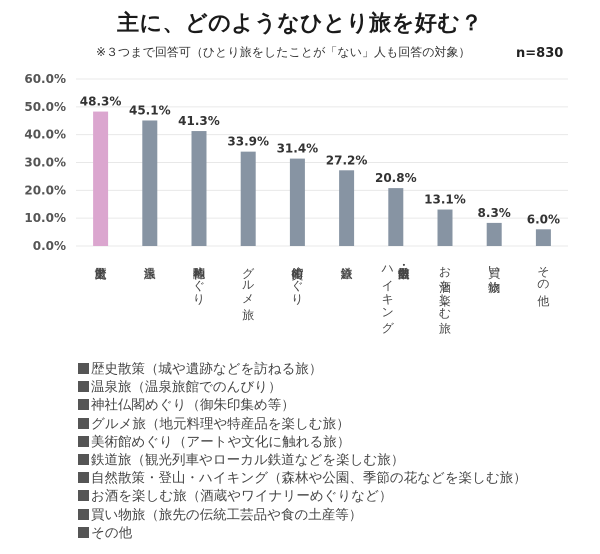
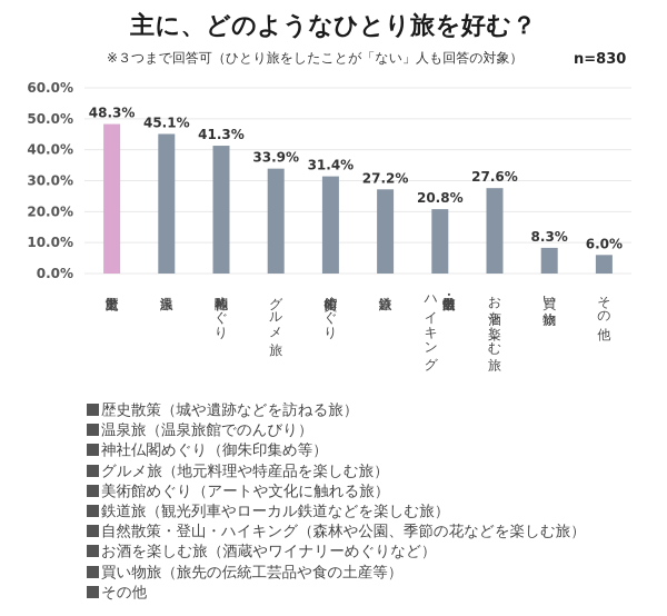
お酒を楽しむ旅: 13.1% -> 27.6%
